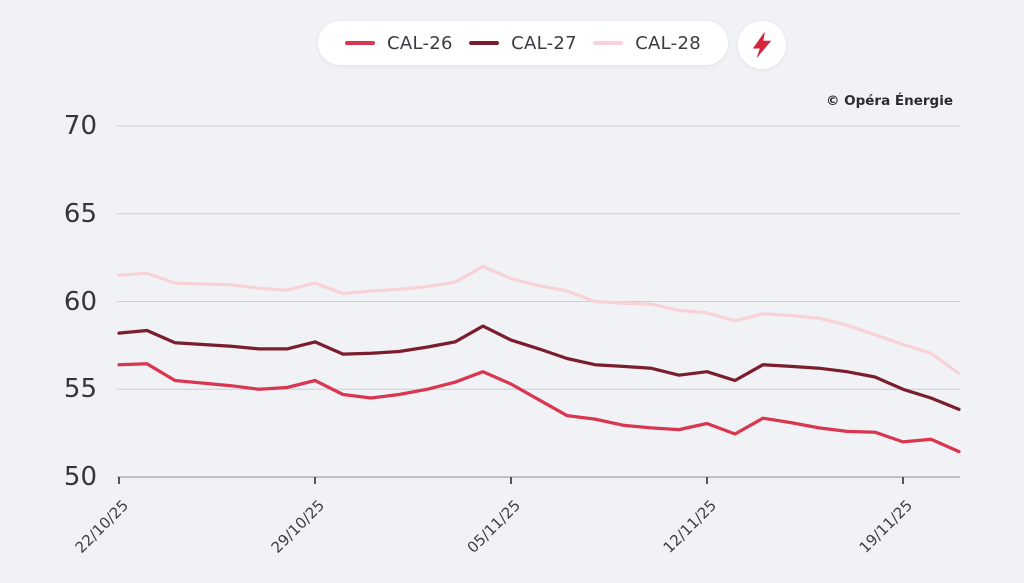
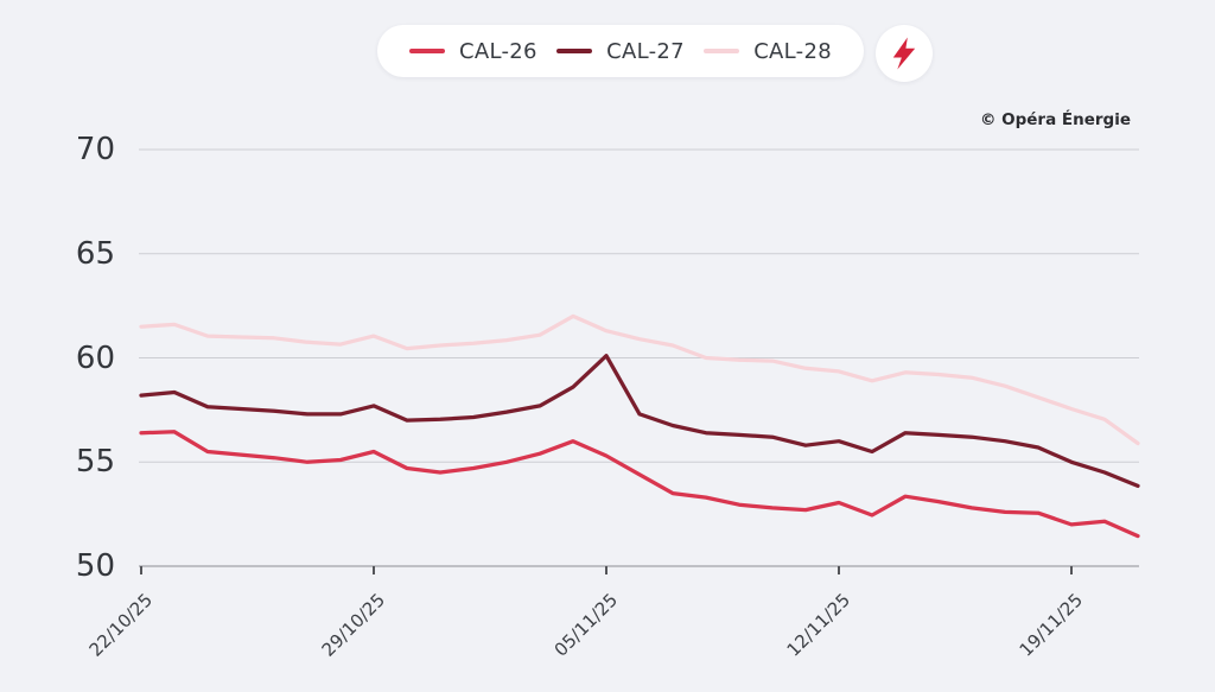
CAL-27/05/11/25: 57.8 -> 60.1
